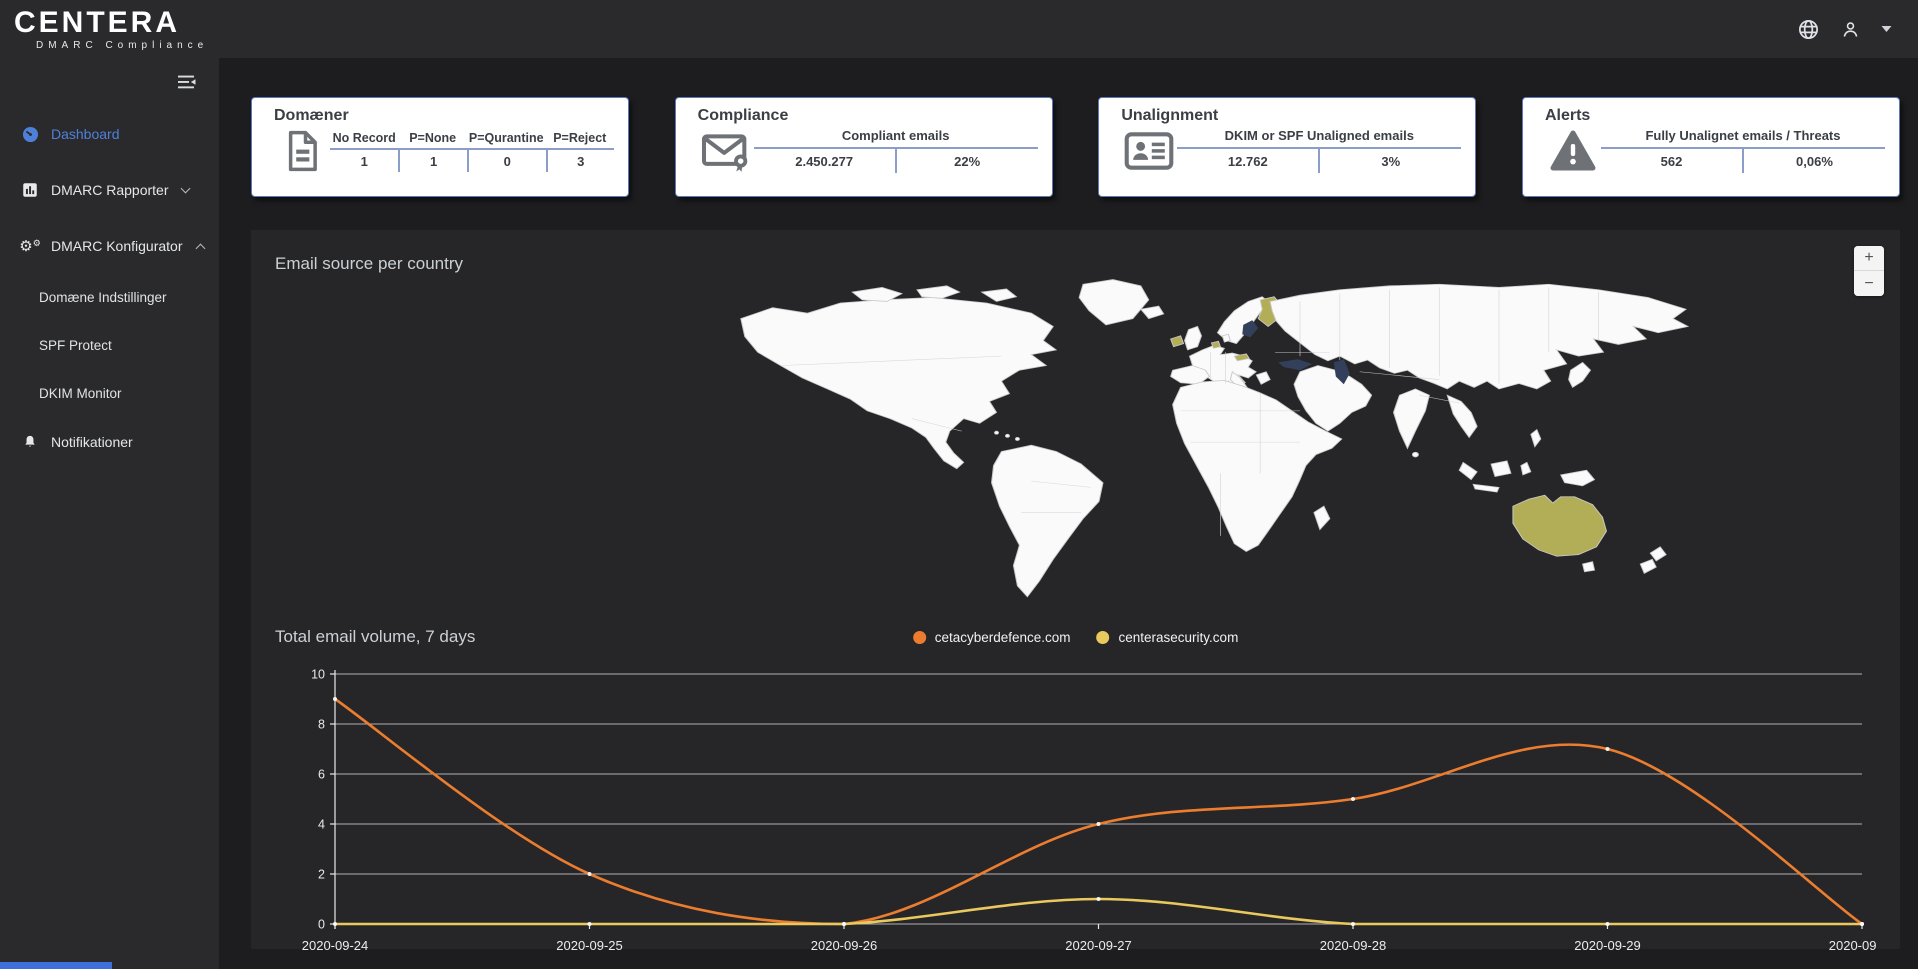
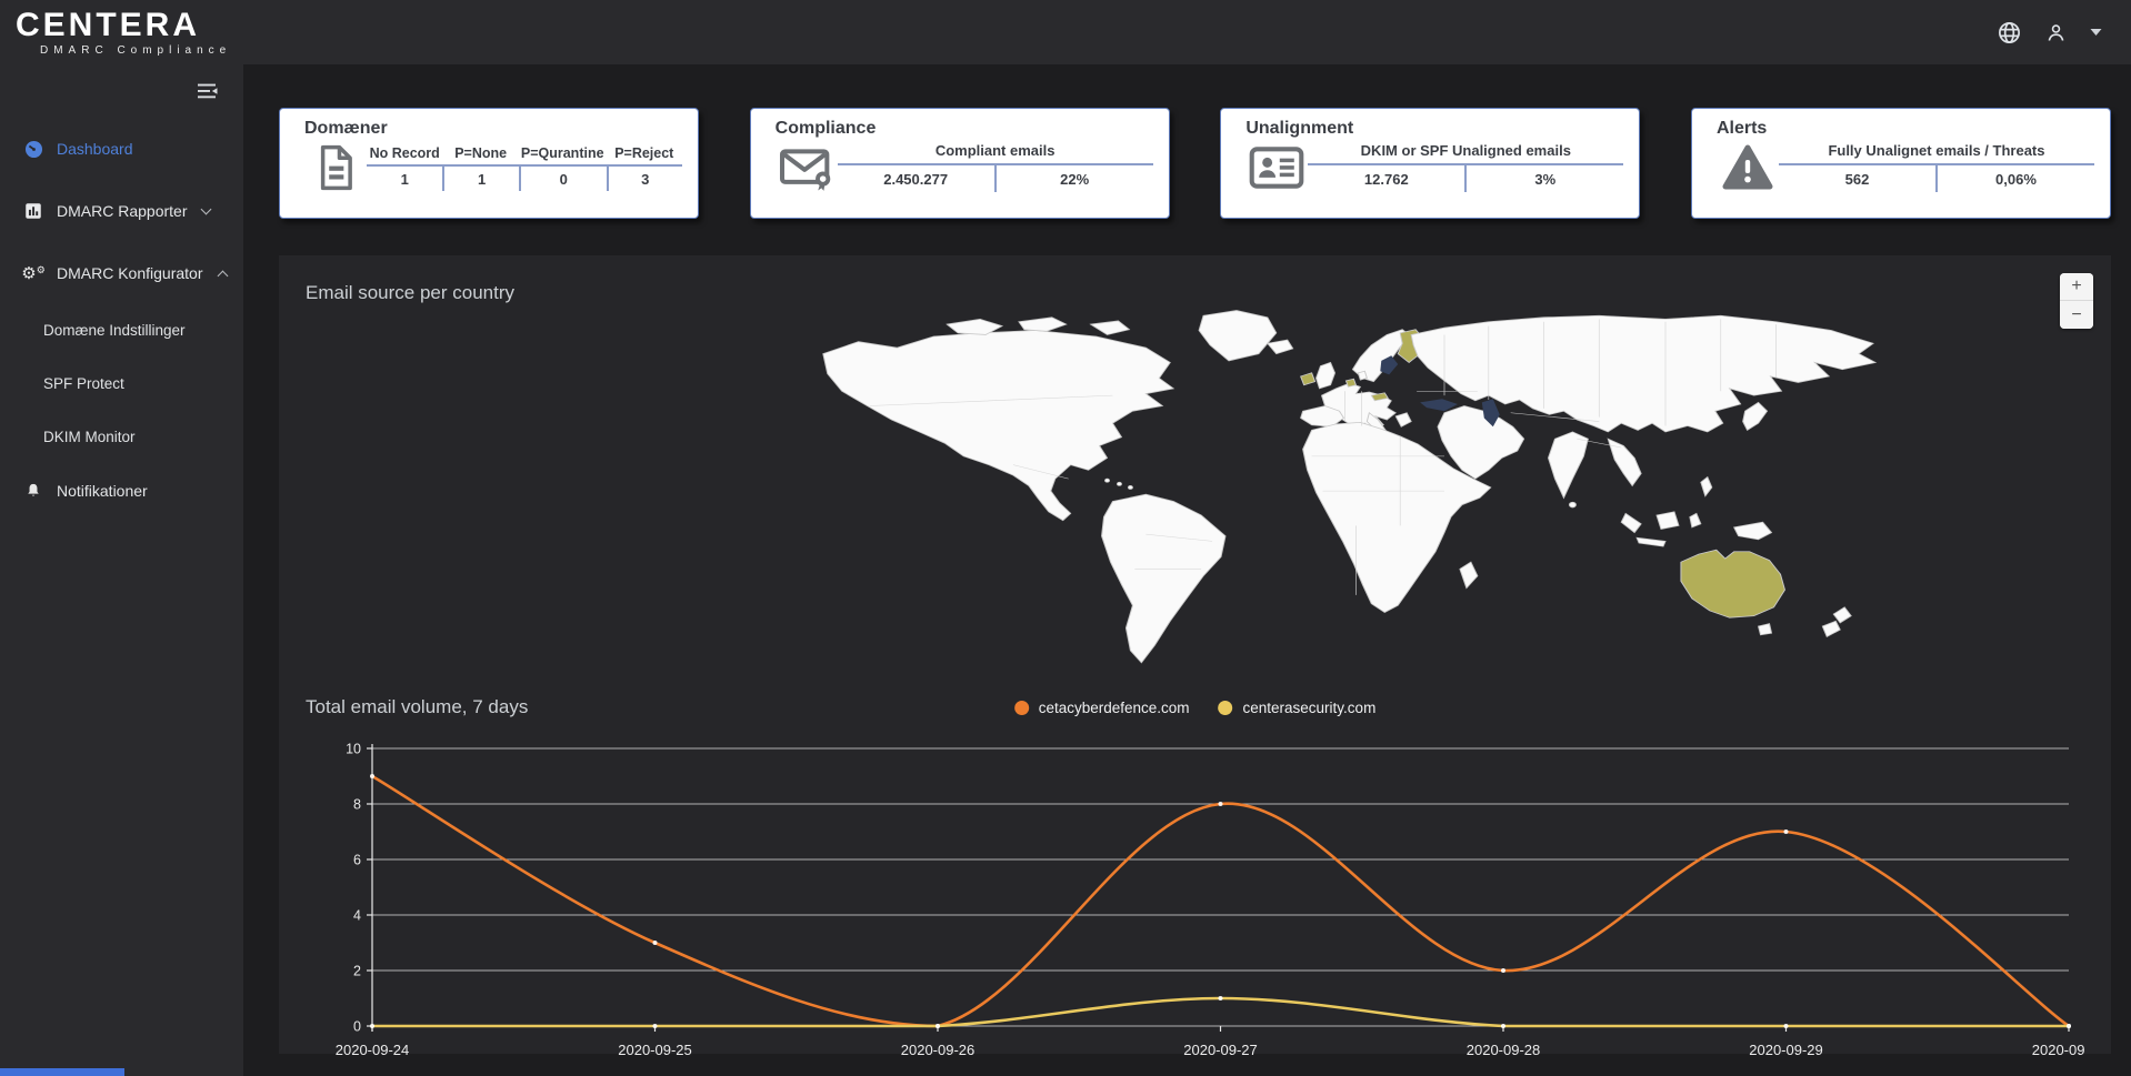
cetacyberdefence.com/2020-09-25: 2 -> 3
cetacyberdefence.com/2020-09-27: 4 -> 8
cetacyberdefence.com/2020-09-28: 5 -> 2
